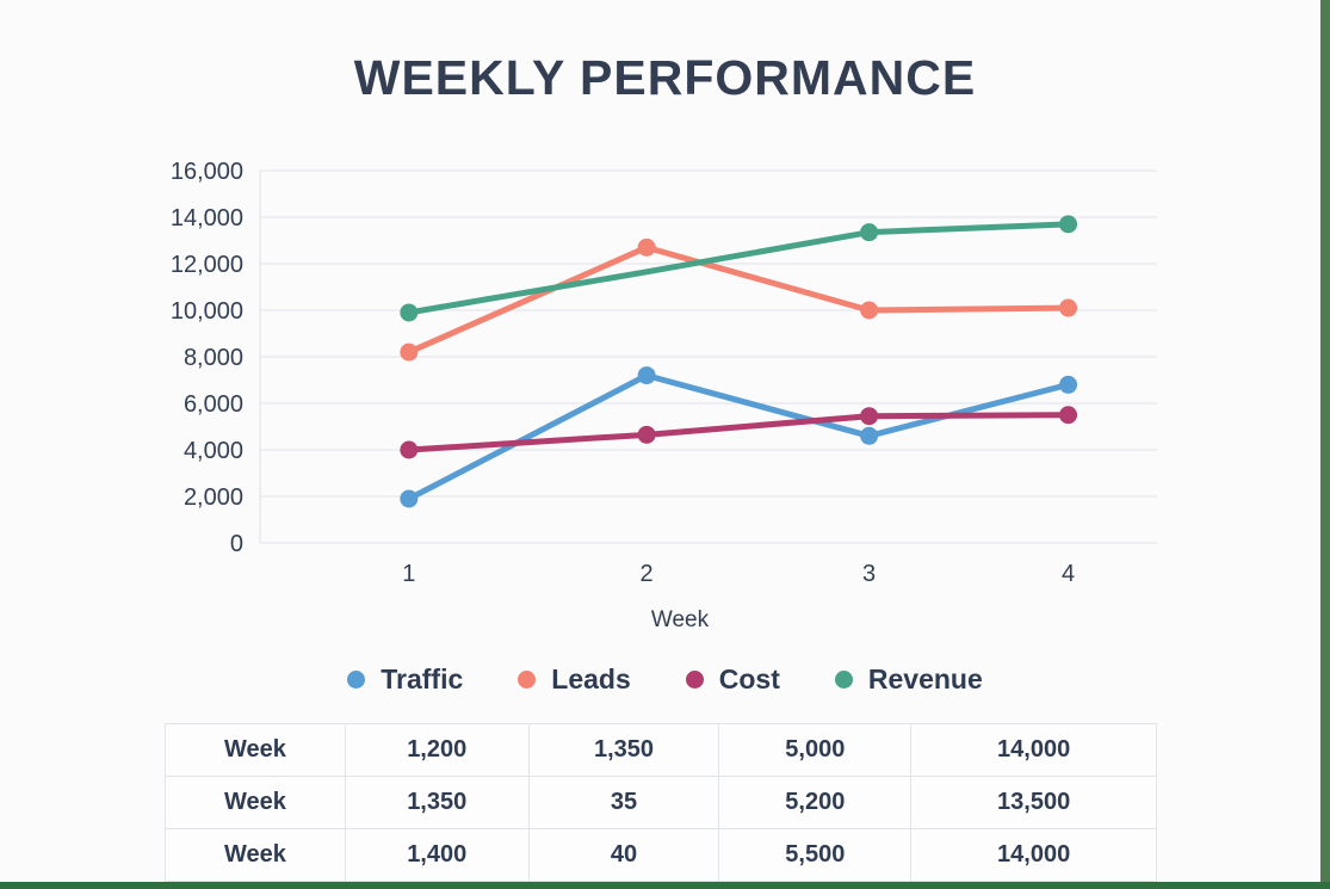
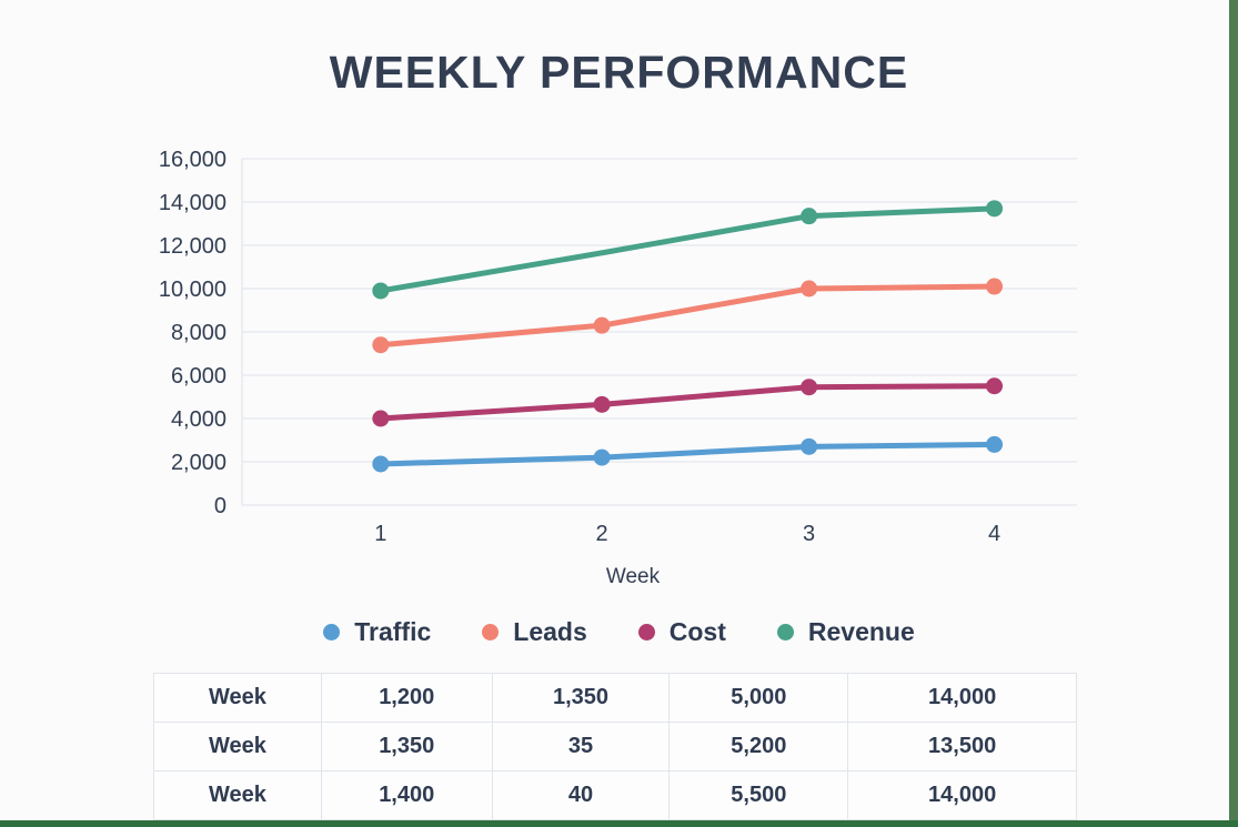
Leads/1: 8200 -> 7400
Traffic/2: 7200 -> 2200
Leads/2: 12700 -> 8300
Traffic/3: 4600 -> 2700
Traffic/4: 6800 -> 2800
